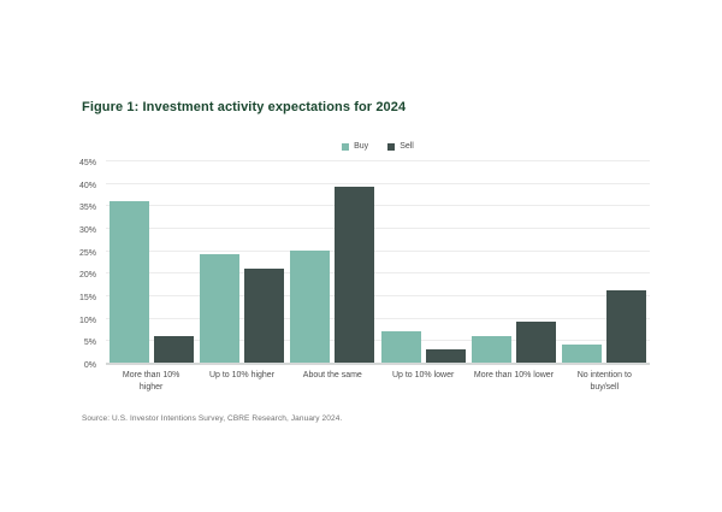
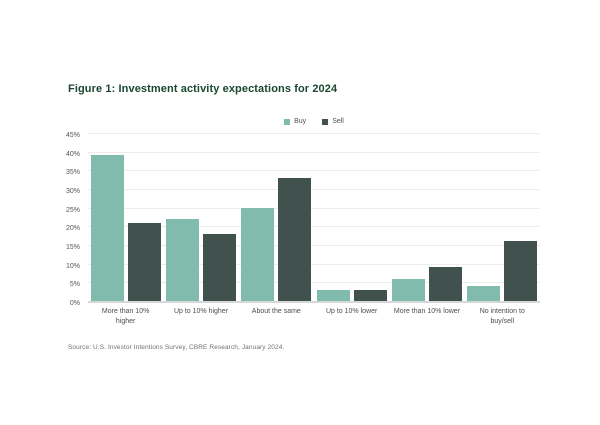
Buy/More than 10% higher: 36% -> 39%
Sell/More than 10% higher: 6% -> 21%
Buy/Up to 10% higher: 24% -> 22%
Sell/Up to 10% higher: 21% -> 18%
Sell/About the same: 39% -> 33%
Buy/Up to 10% lower: 7% -> 3%
